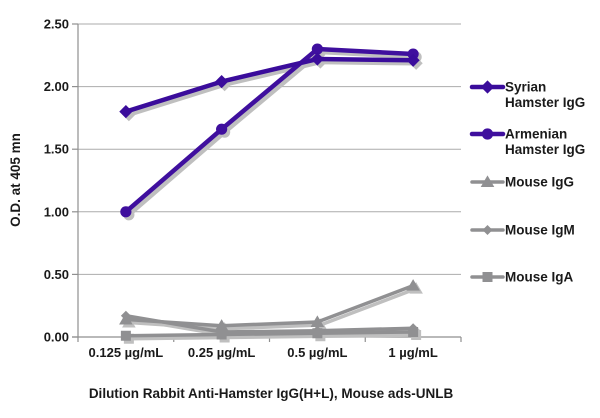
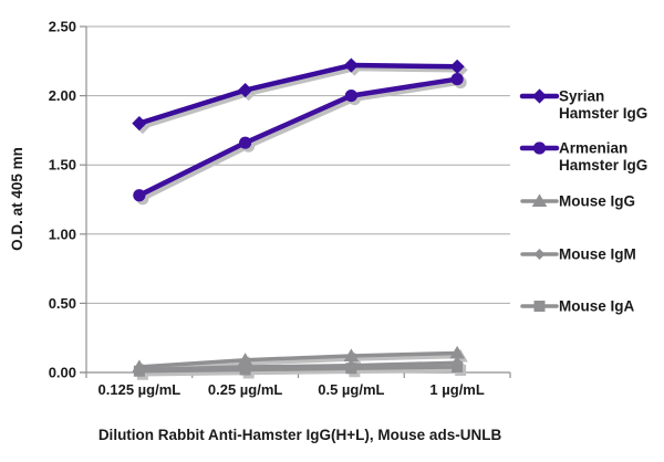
Armenian Hamster IgG/0.125 µg/mL: 1.00 -> 1.28
Mouse IgG/0.125 µg/mL: 0.14 -> 0.04
Mouse IgM/0.125 µg/mL: 0.17 -> 0.02
Armenian Hamster IgG/0.5 µg/mL: 2.30 -> 2.00
Armenian Hamster IgG/1 µg/mL: 2.26 -> 2.12
Mouse IgG/1 µg/mL: 0.41 -> 0.14
